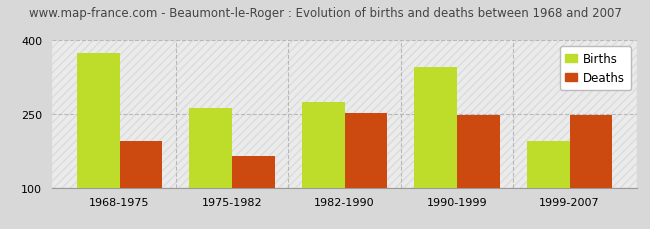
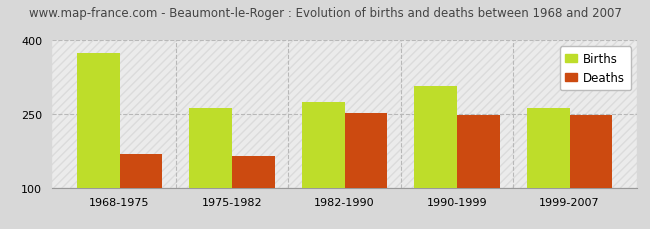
Deaths/1968-1975: 195 -> 168
Births/1990-1999: 345 -> 308
Births/1999-2007: 195 -> 263
